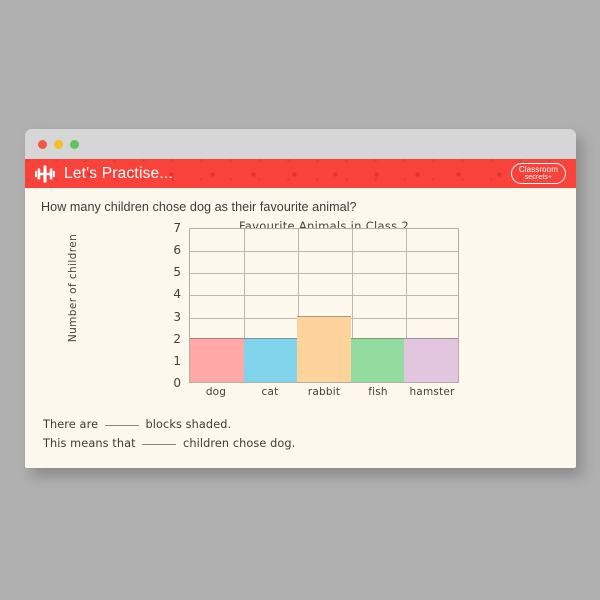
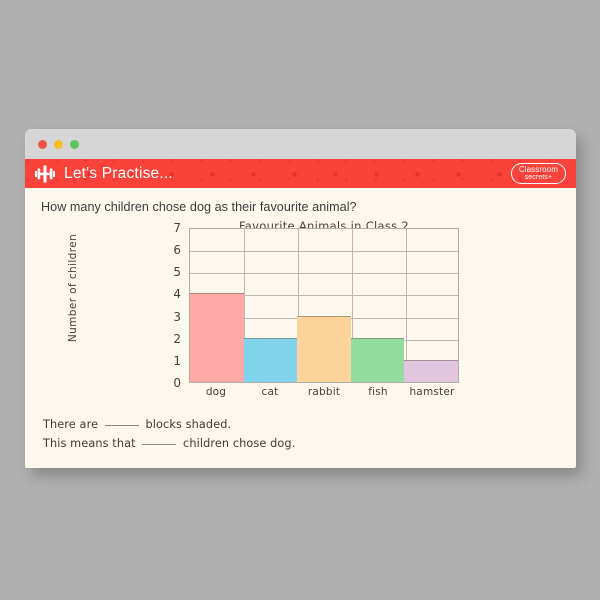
dog: 2 -> 4
hamster: 2 -> 1
